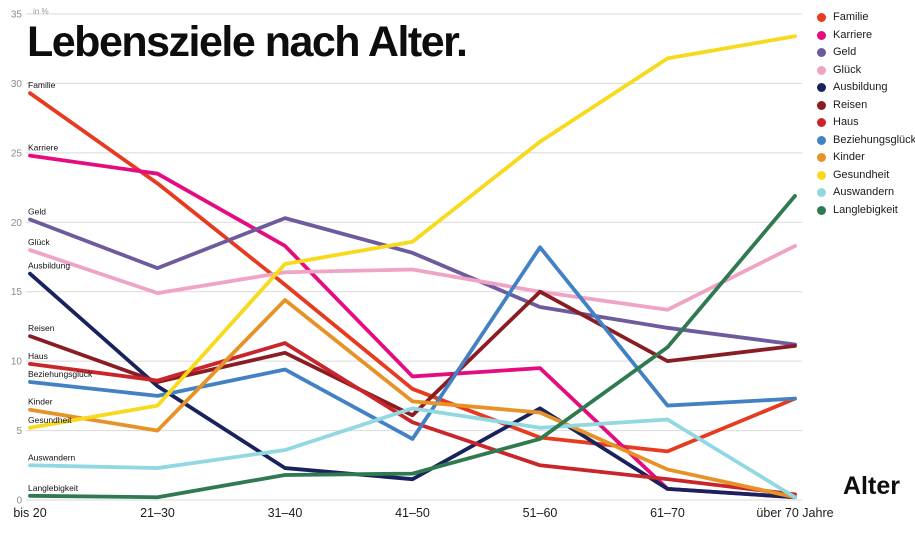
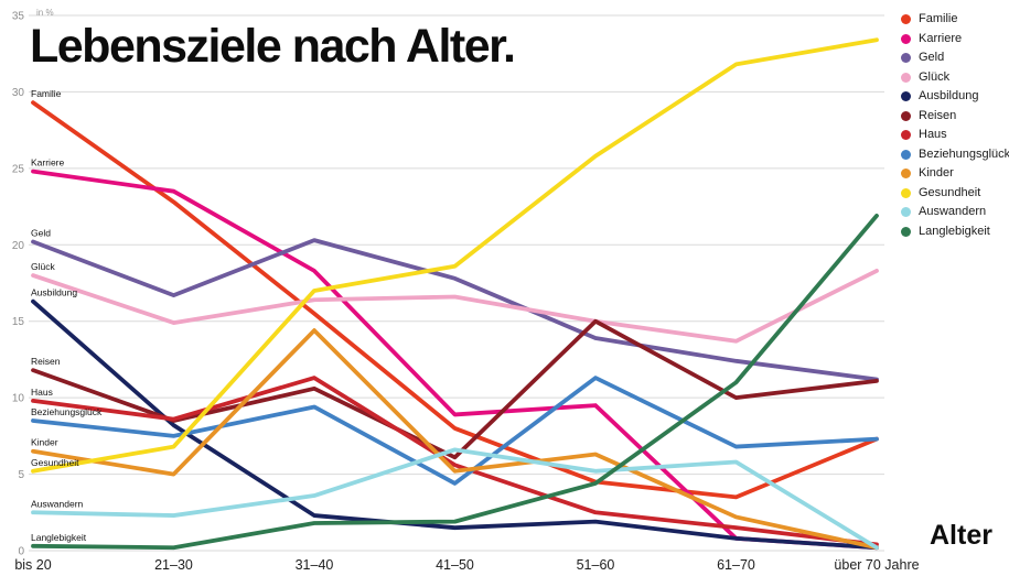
Kinder/41–50: 7.1 -> 5.2
Ausbildung/51–60: 6.6 -> 1.9
Beziehungsglück/51–60: 18.2 -> 11.3
